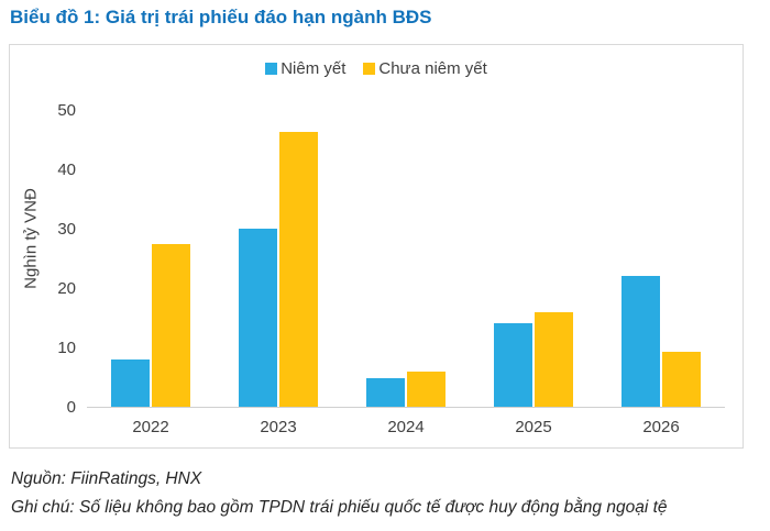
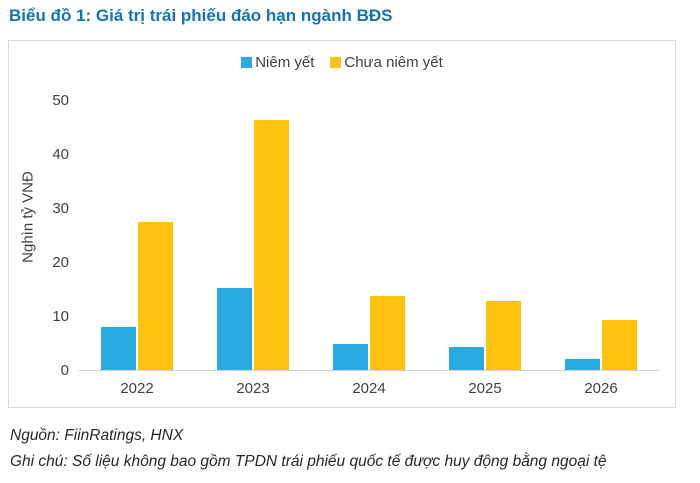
Niêm yết/2023: 30 -> 15
Chưa niêm yết/2024: 6 -> 14
Niêm yết/2025: 14 -> 4
Chưa niêm yết/2025: 16 -> 13
Niêm yết/2026: 22 -> 2
